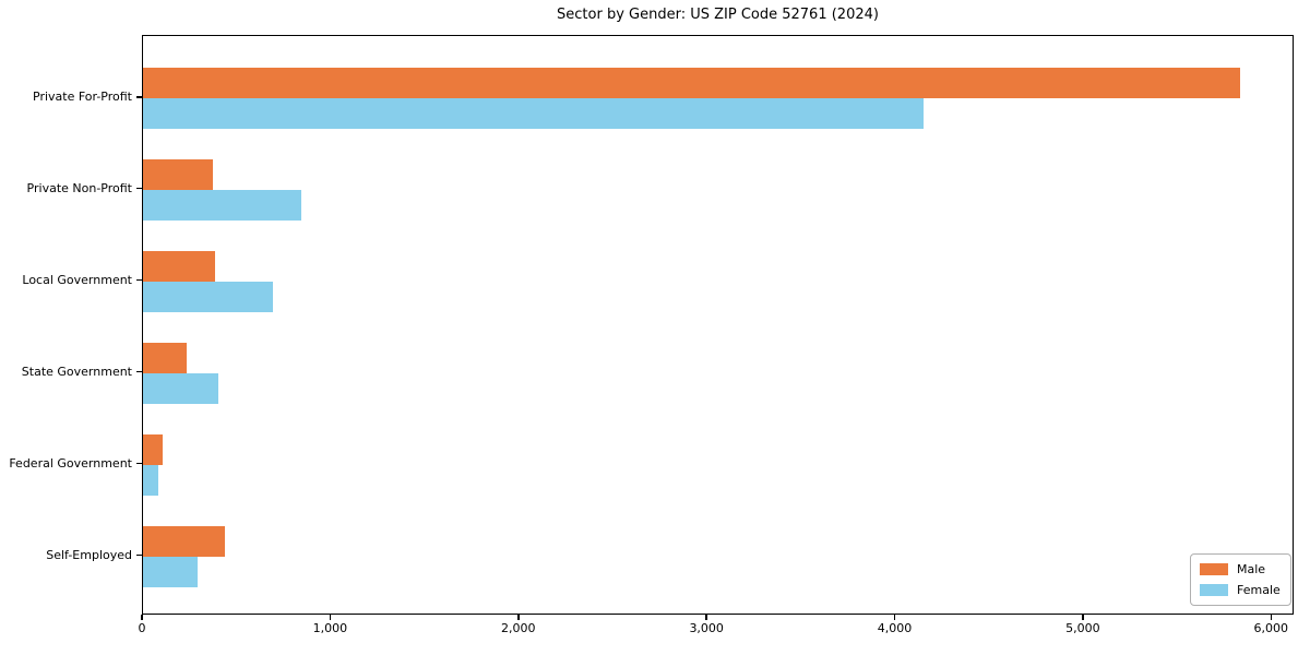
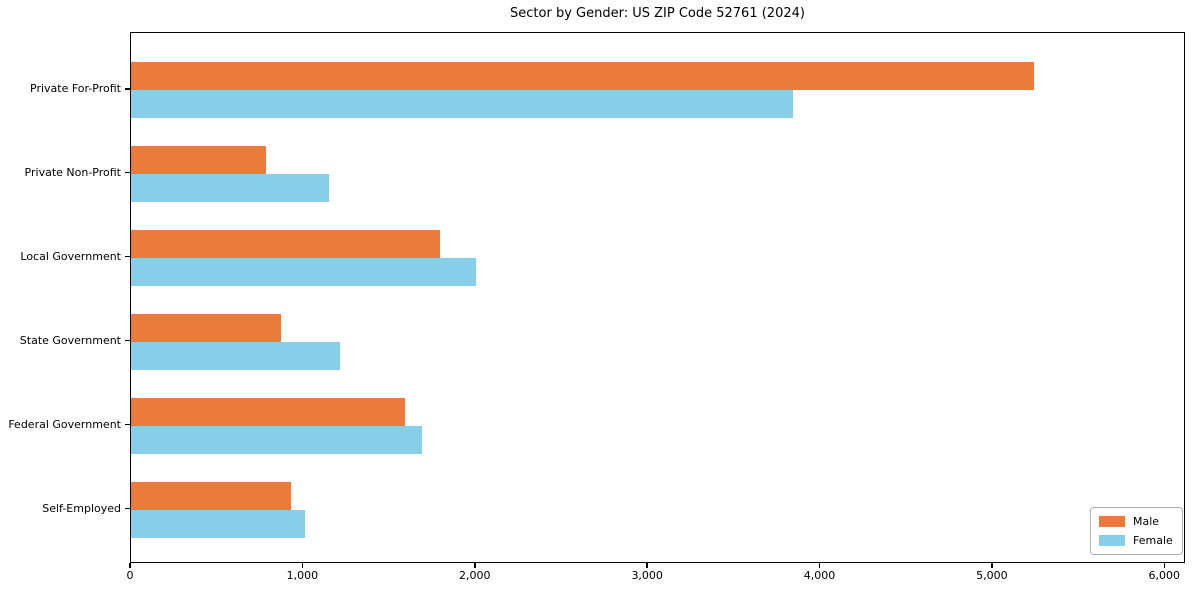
Male/Private For-Profit: 5830 -> 5240
Female/Private For-Profit: 4150 -> 3840
Male/Private Non-Profit: 370 -> 780
Female/Private Non-Profit: 840 -> 1150
Male/Local Government: 380 -> 1790
Female/Local Government: 690 -> 2000
Male/State Government: 230 -> 870
Female/State Government: 400 -> 1210
Male/Federal Government: 100 -> 1590
Female/Federal Government: 80 -> 1690
Male/Self-Employed: 440 -> 930
Female/Self-Employed: 290 -> 1010
